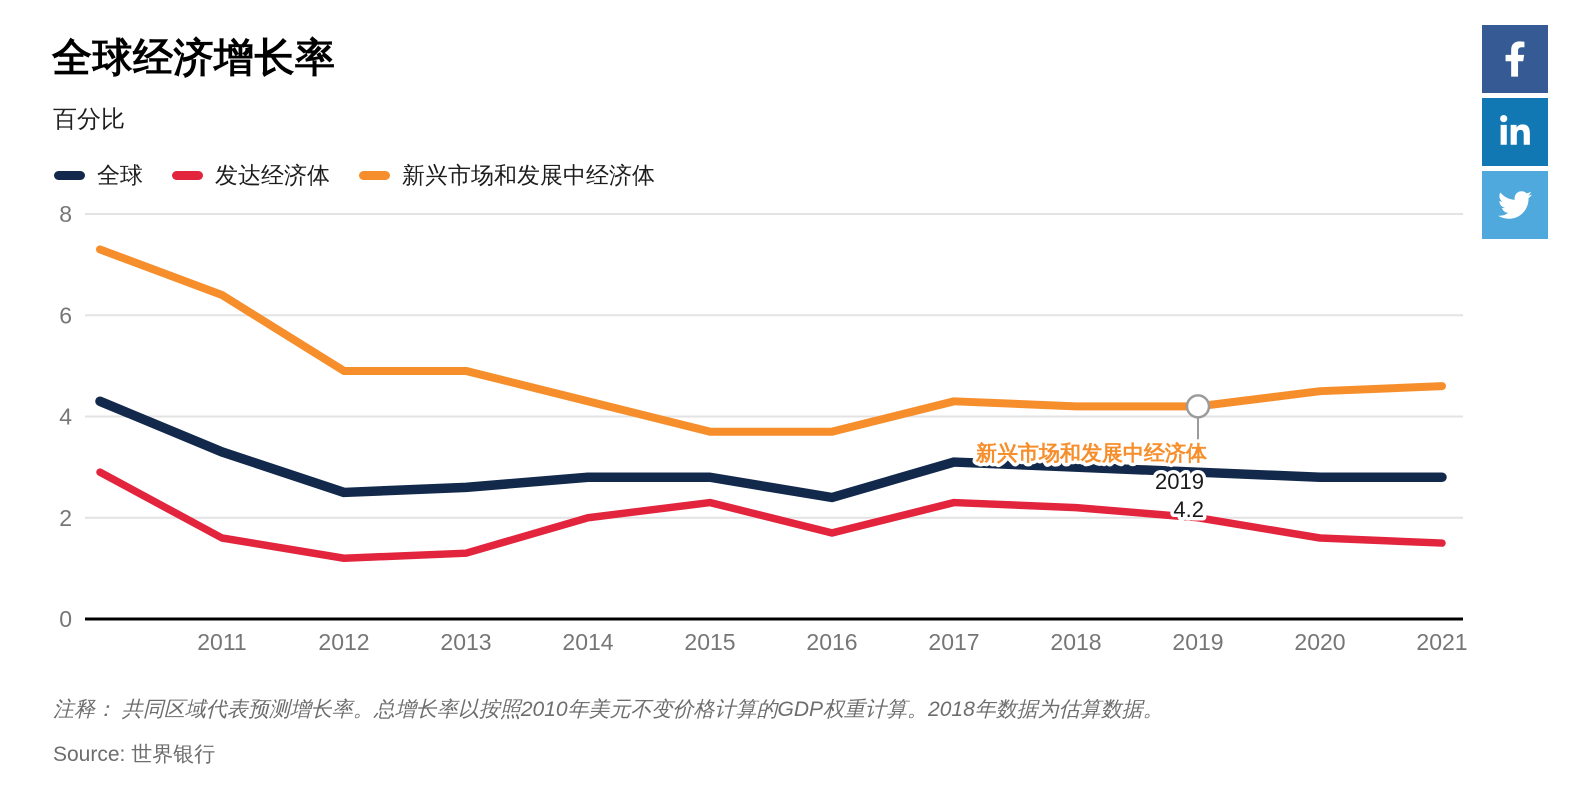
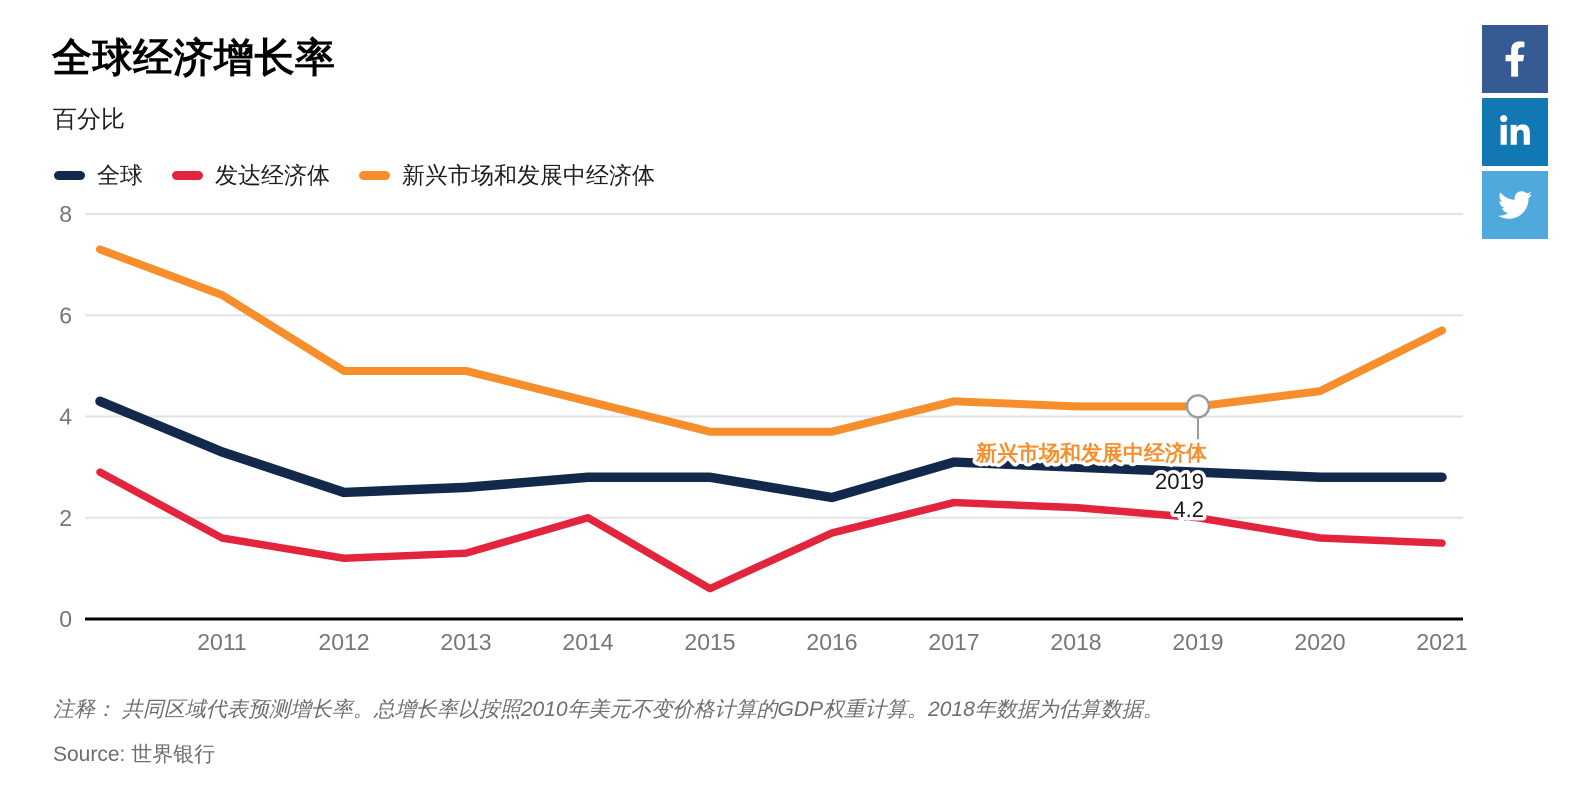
发达经济体/2015: 2.3 -> 0.6
新兴市场和发展中经济体/2021: 4.6 -> 5.7
